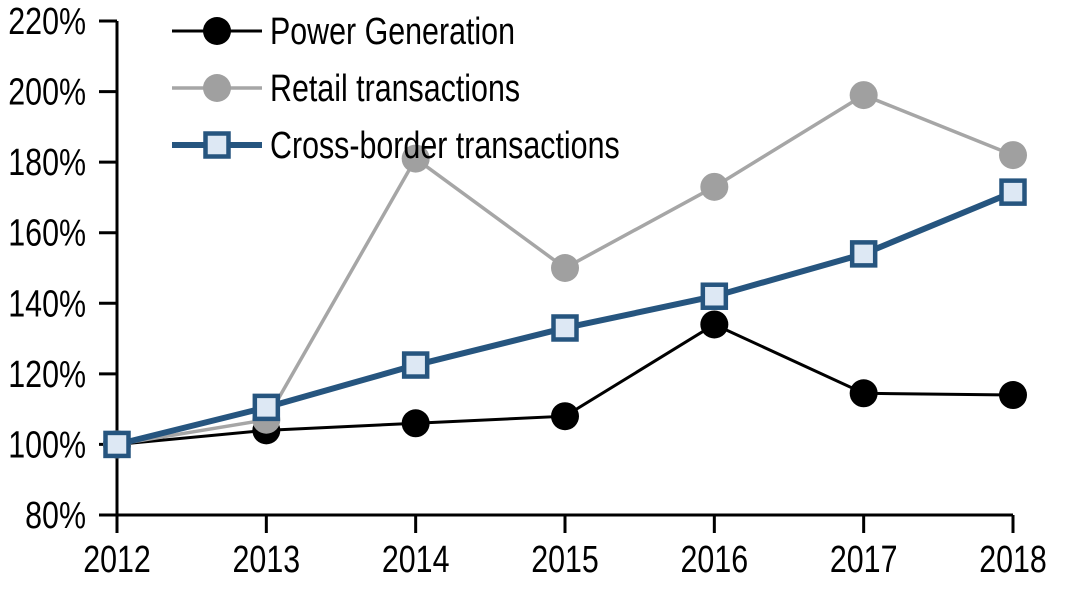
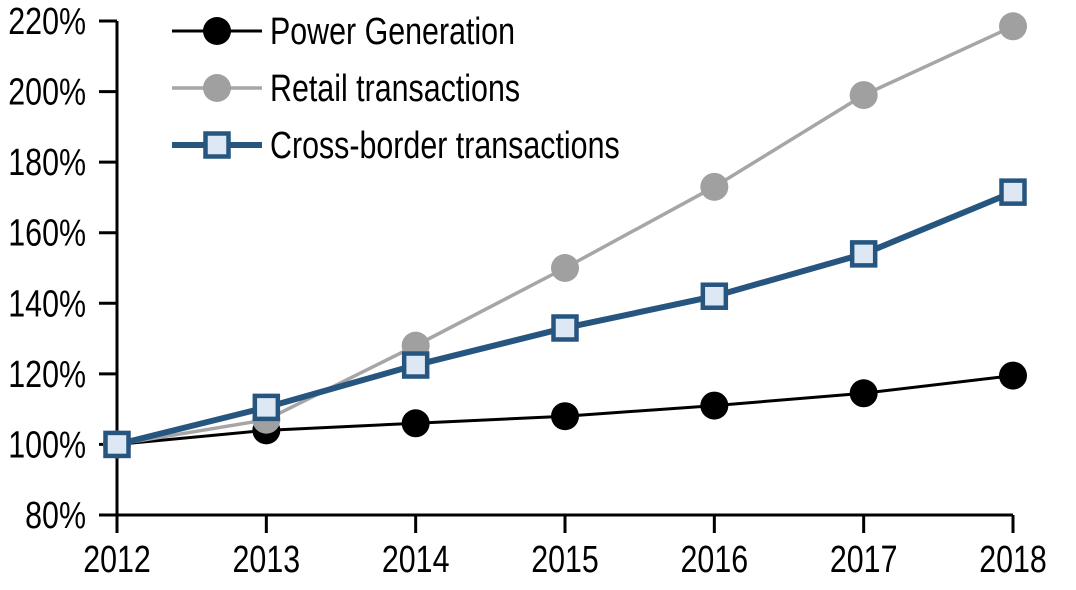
Retail transactions/2014: 181% -> 128%
Power Generation/2016: 134% -> 111%
Power Generation/2018: 114% -> 120%
Retail transactions/2018: 182% -> 218%
